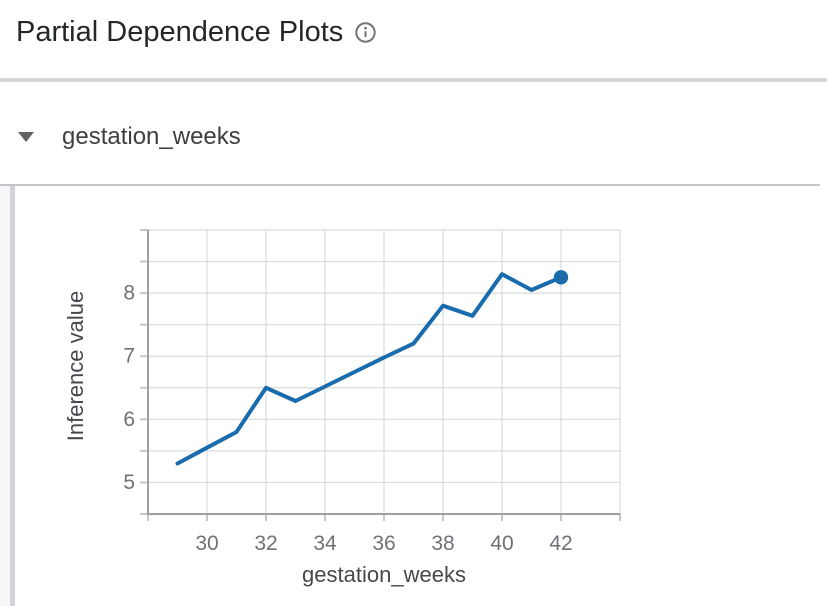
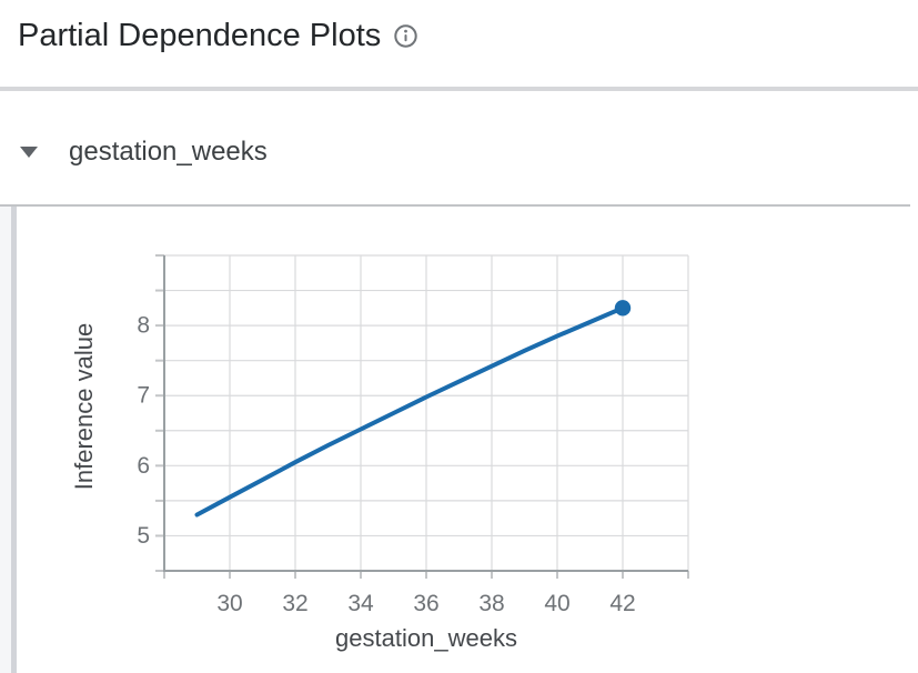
32: 6.5 -> 6.0
38: 7.8 -> 7.4
40: 8.3 -> 7.8
